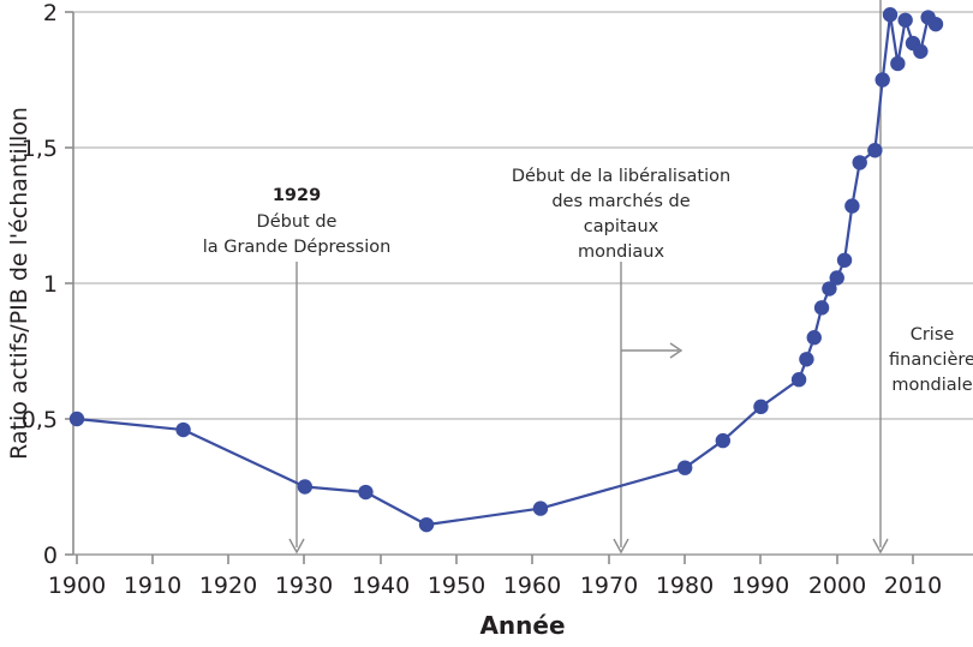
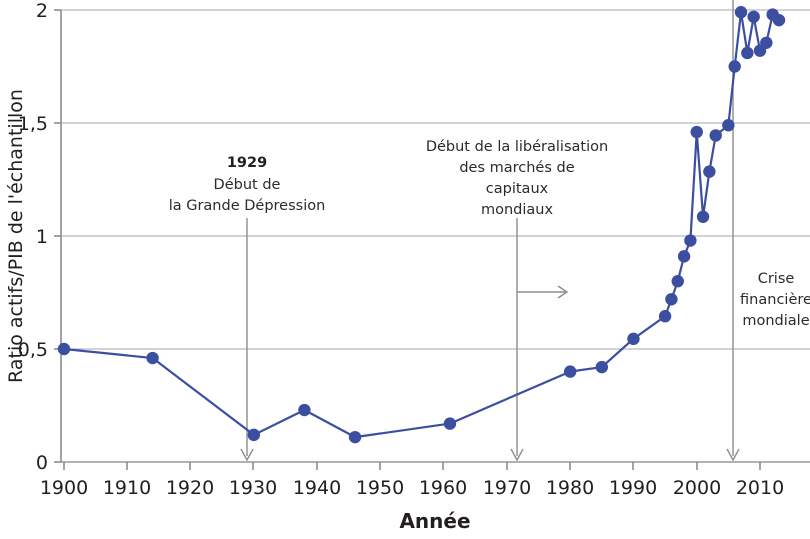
1930: 0.25 -> 0.12
1980: 0.32 -> 0.40
2000: 1.02 -> 1.46
2010: 1.89 -> 1.82
